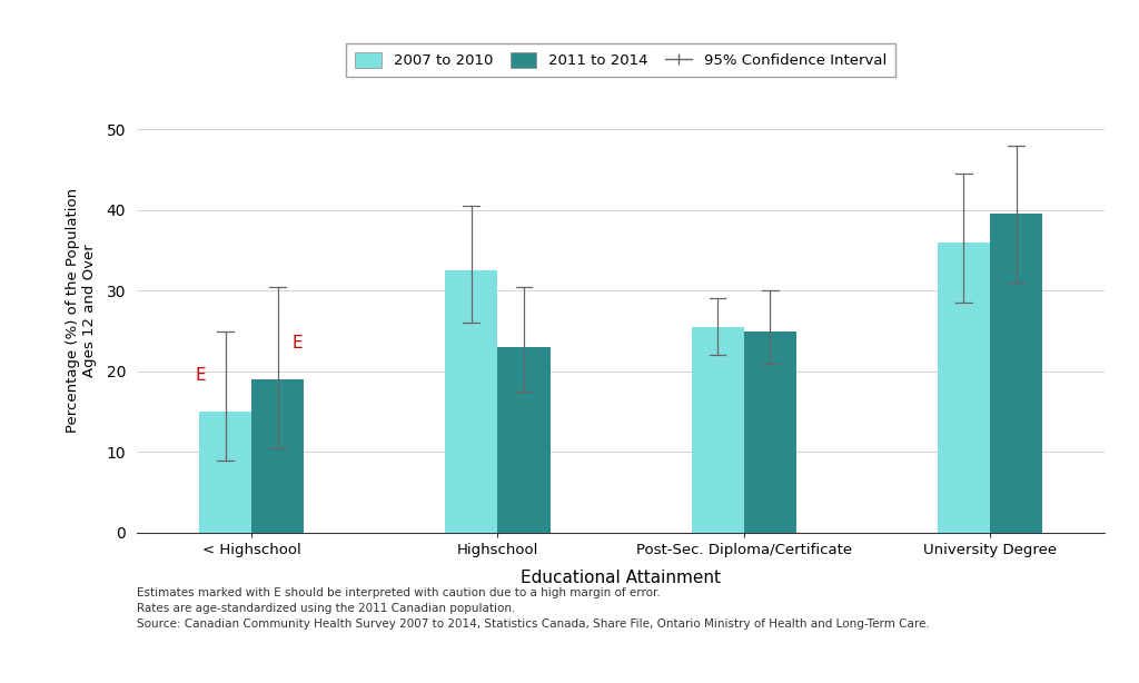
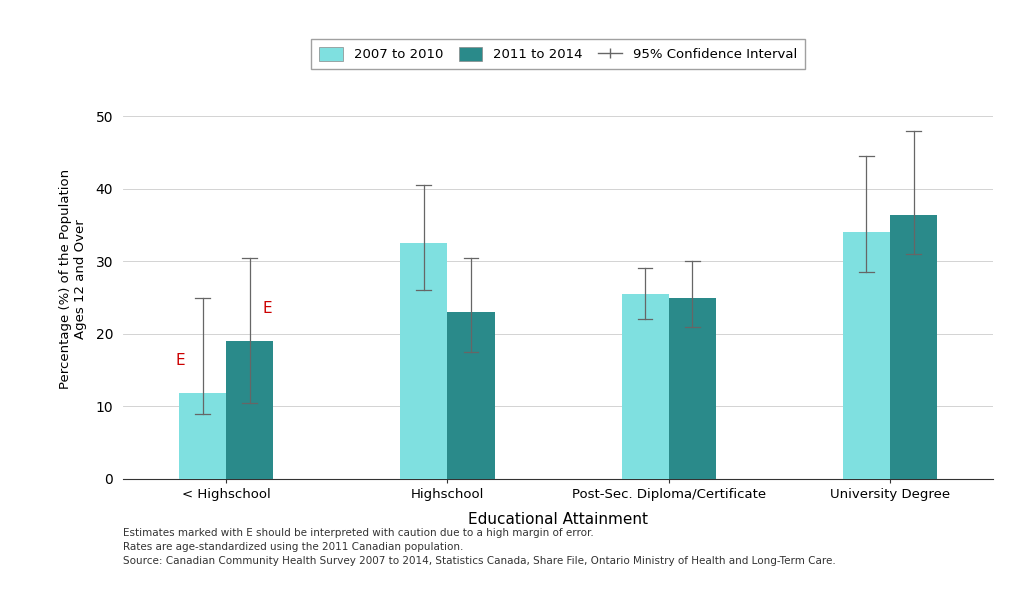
2007 to 2010/< Highschool: 15.0 -> 11.8
2007 to 2010/University Degree: 36.0 -> 34.0
2011 to 2014/University Degree: 39.5 -> 36.4
